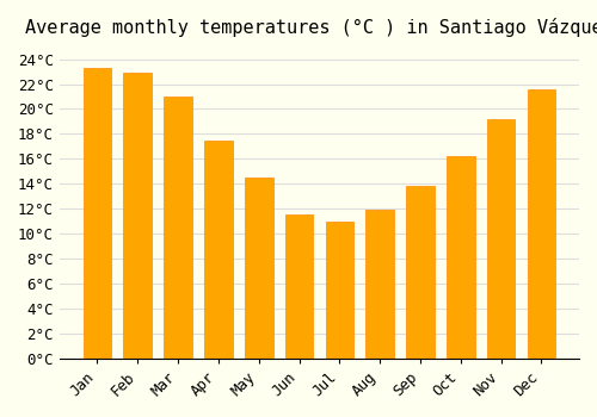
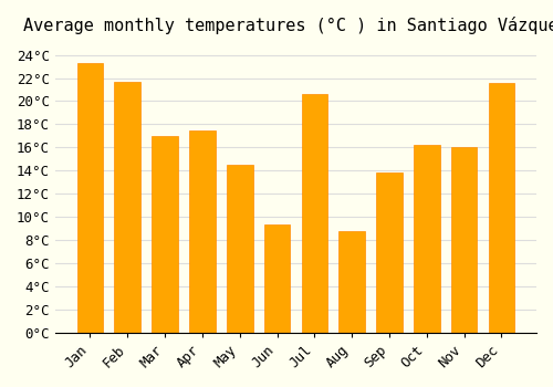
Feb: 22.9°C -> 21.7°C
Mar: 21.0°C -> 17.0°C
Jun: 11.5°C -> 9.3°C
Jul: 11.0°C -> 20.6°C
Aug: 11.9°C -> 8.8°C
Nov: 19.2°C -> 16.0°C
